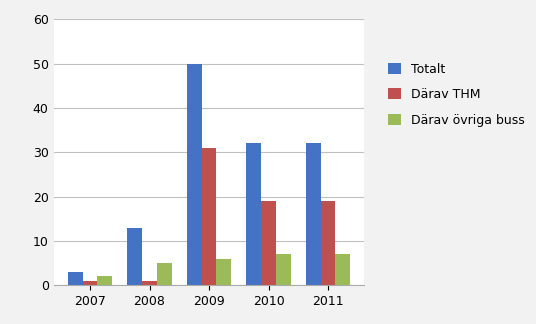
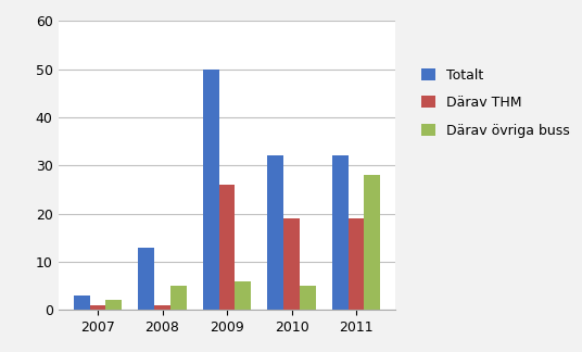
Därav THM/2009: 31 -> 26
Därav övriga buss/2010: 7 -> 5
Därav övriga buss/2011: 7 -> 28
